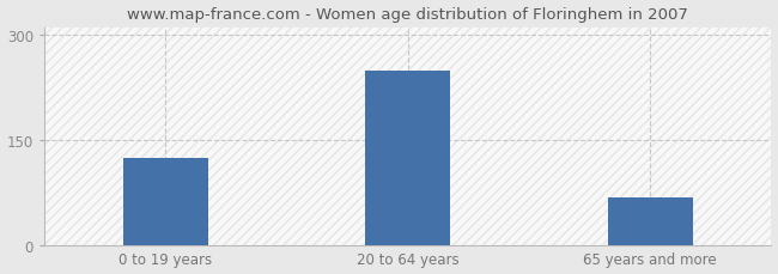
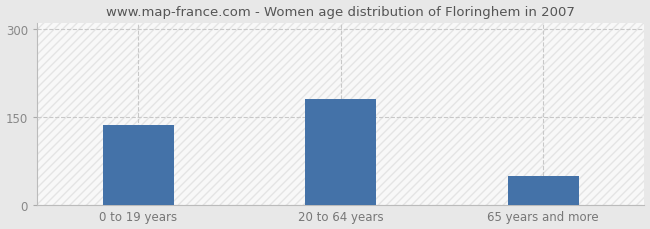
0 to 19 years: 124 -> 136
20 to 64 years: 248 -> 180
65 years and more: 68 -> 50
